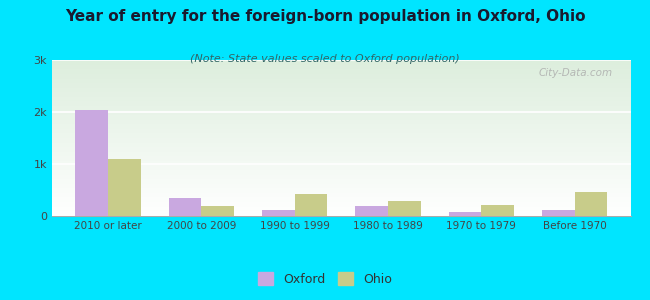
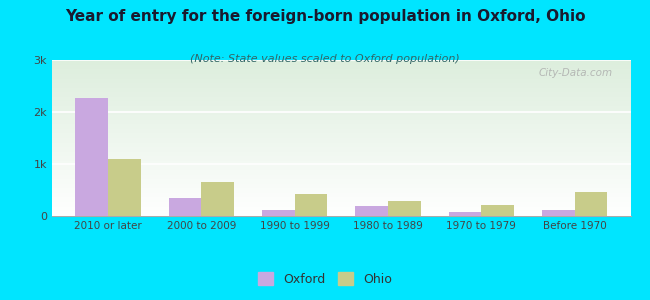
Oxford/2010 or later: 2.04k -> 2.27k
Ohio/2000 to 2009: 0.20k -> 0.65k
